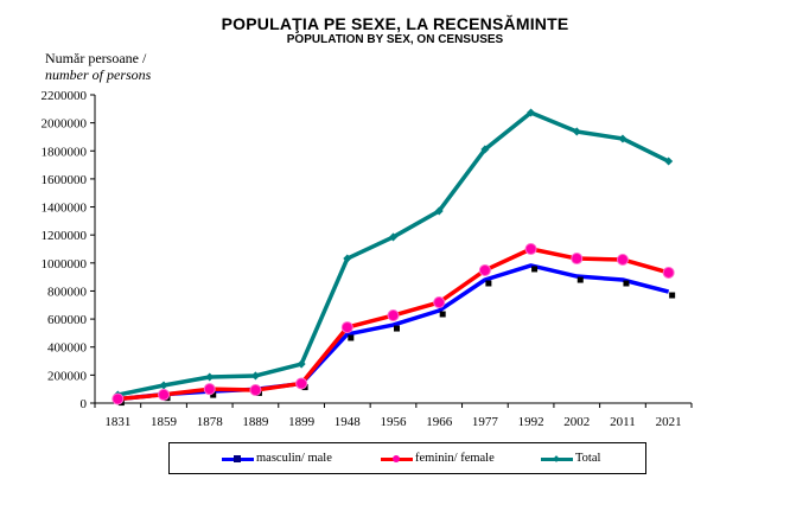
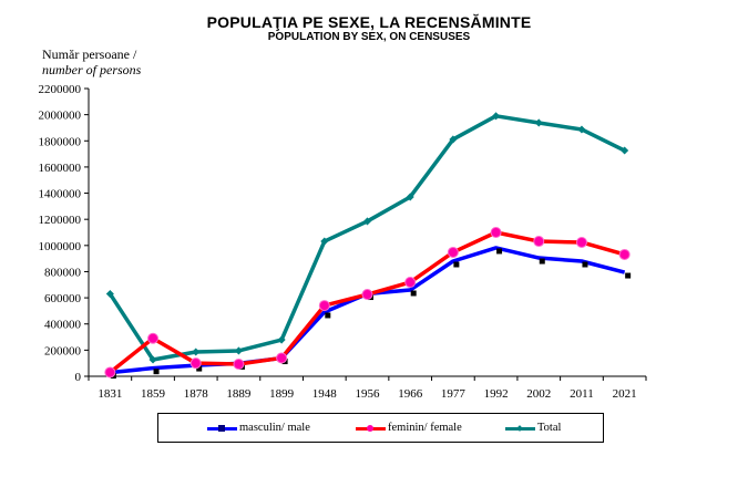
Total/1831: 60000 -> 630000
feminin/ female/1859: 60000 -> 290000
masculin/ male/1956: 560000 -> 630000
Total/1992: 2070000 -> 1990000
